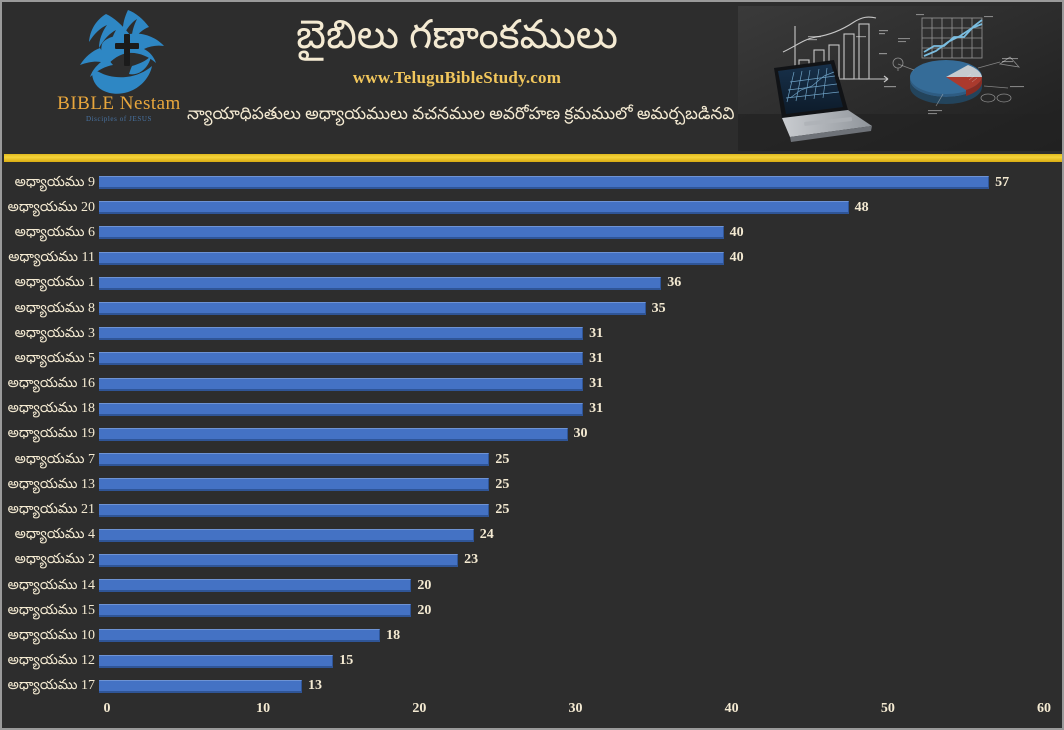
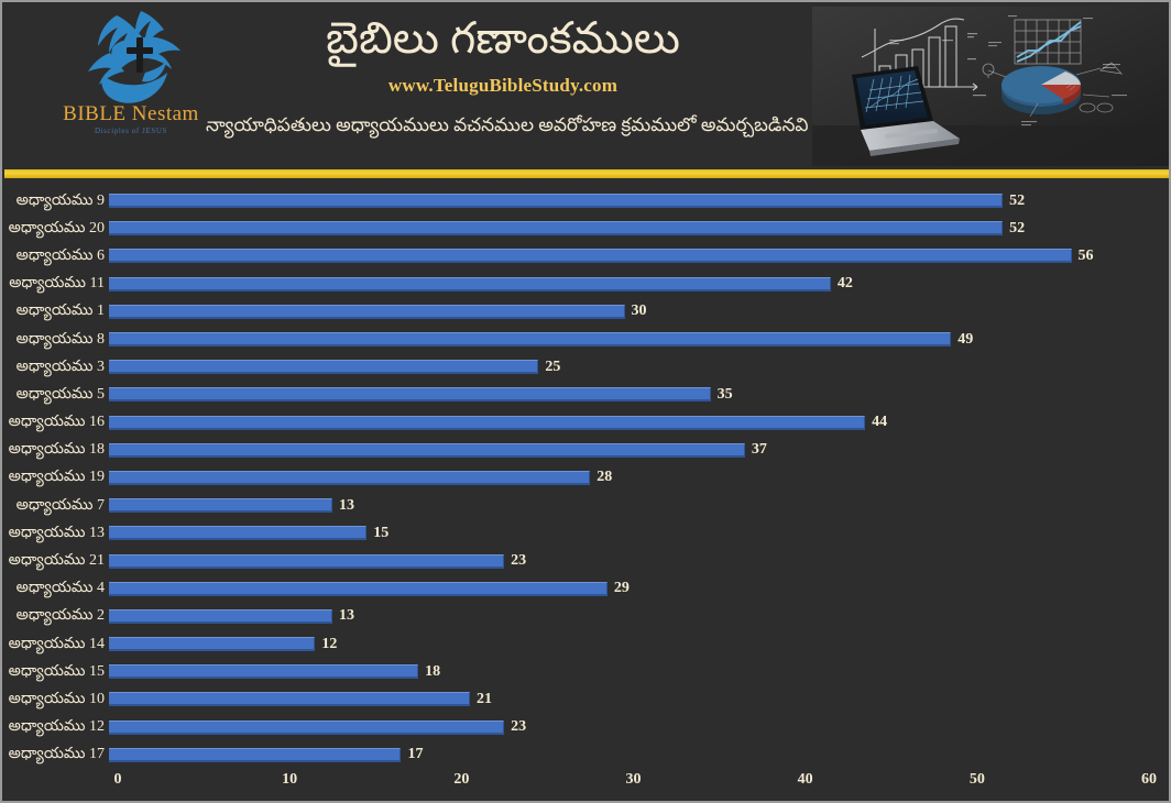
అధ్యాయము 9: 57 -> 52
అధ్యాయము 20: 48 -> 52
అధ్యాయము 6: 40 -> 56
అధ్యాయము 11: 40 -> 42
అధ్యాయము 1: 36 -> 30
అధ్యాయము 8: 35 -> 49
అధ్యాయము 3: 31 -> 25
అధ్యాయము 5: 31 -> 35
అధ్యాయము 16: 31 -> 44
అధ్యాయము 18: 31 -> 37
అధ్యాయము 19: 30 -> 28
అధ్యాయము 7: 25 -> 13
అధ్యాయము 13: 25 -> 15
అధ్యాయము 21: 25 -> 23
అధ్యాయము 4: 24 -> 29
అధ్యాయము 2: 23 -> 13
అధ్యాయము 14: 20 -> 12
అధ్యాయము 15: 20 -> 18
అధ్యాయము 10: 18 -> 21
అధ్యాయము 12: 15 -> 23
అధ్యాయము 17: 13 -> 17
